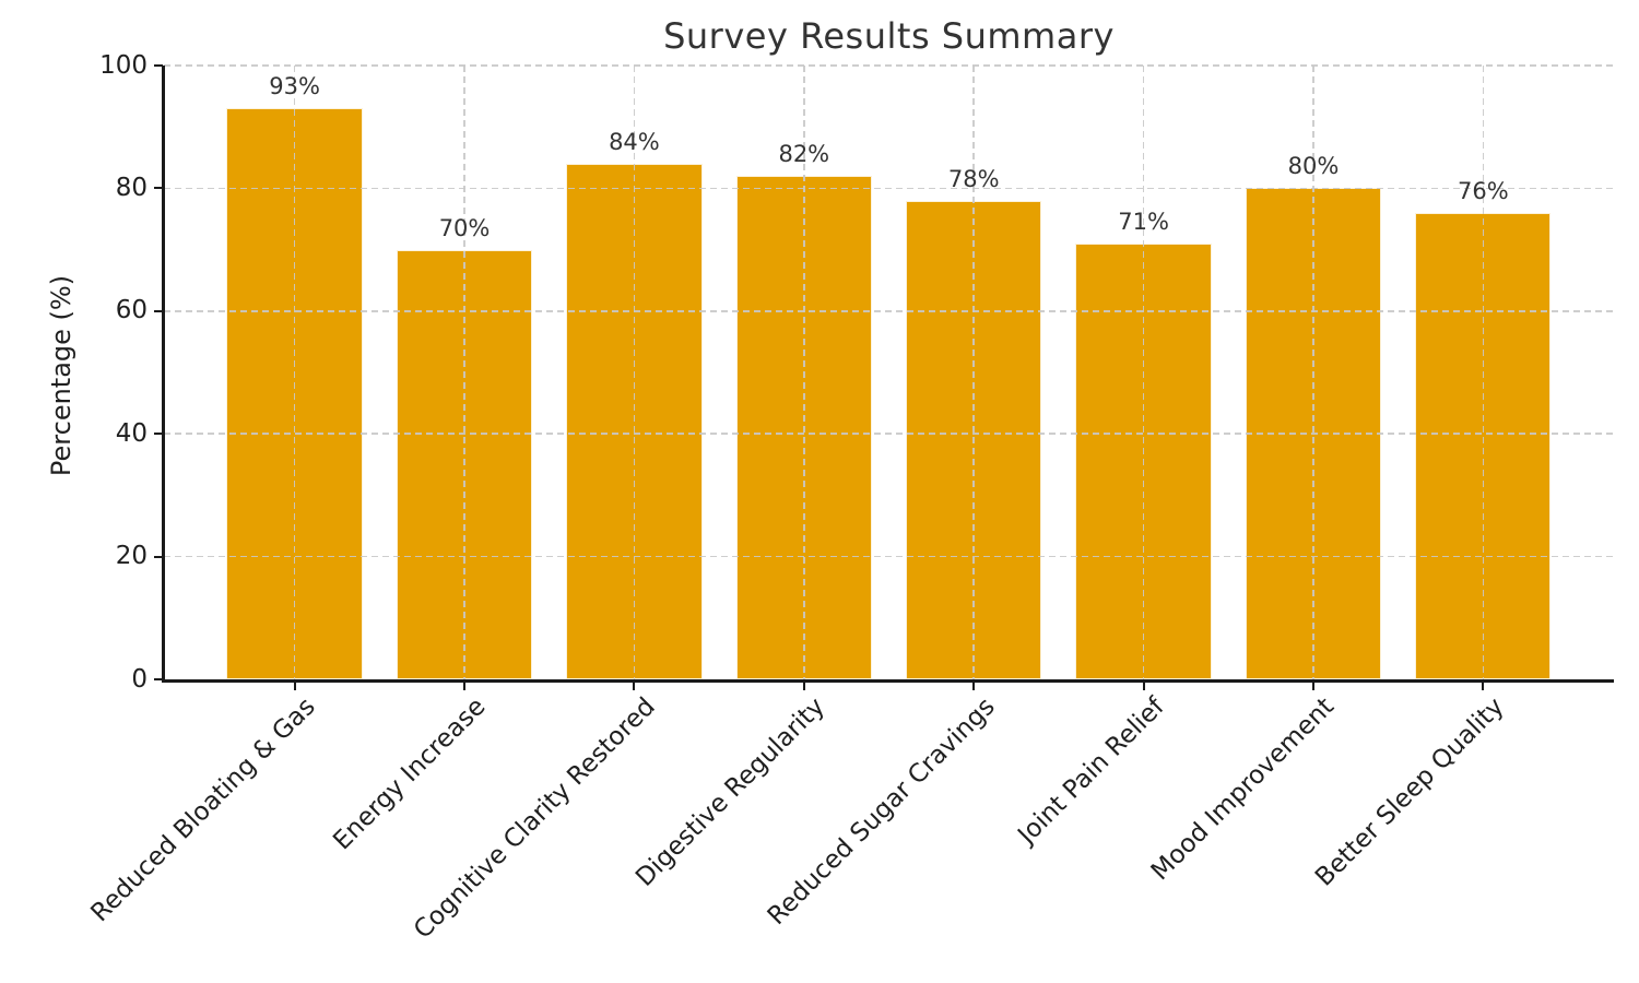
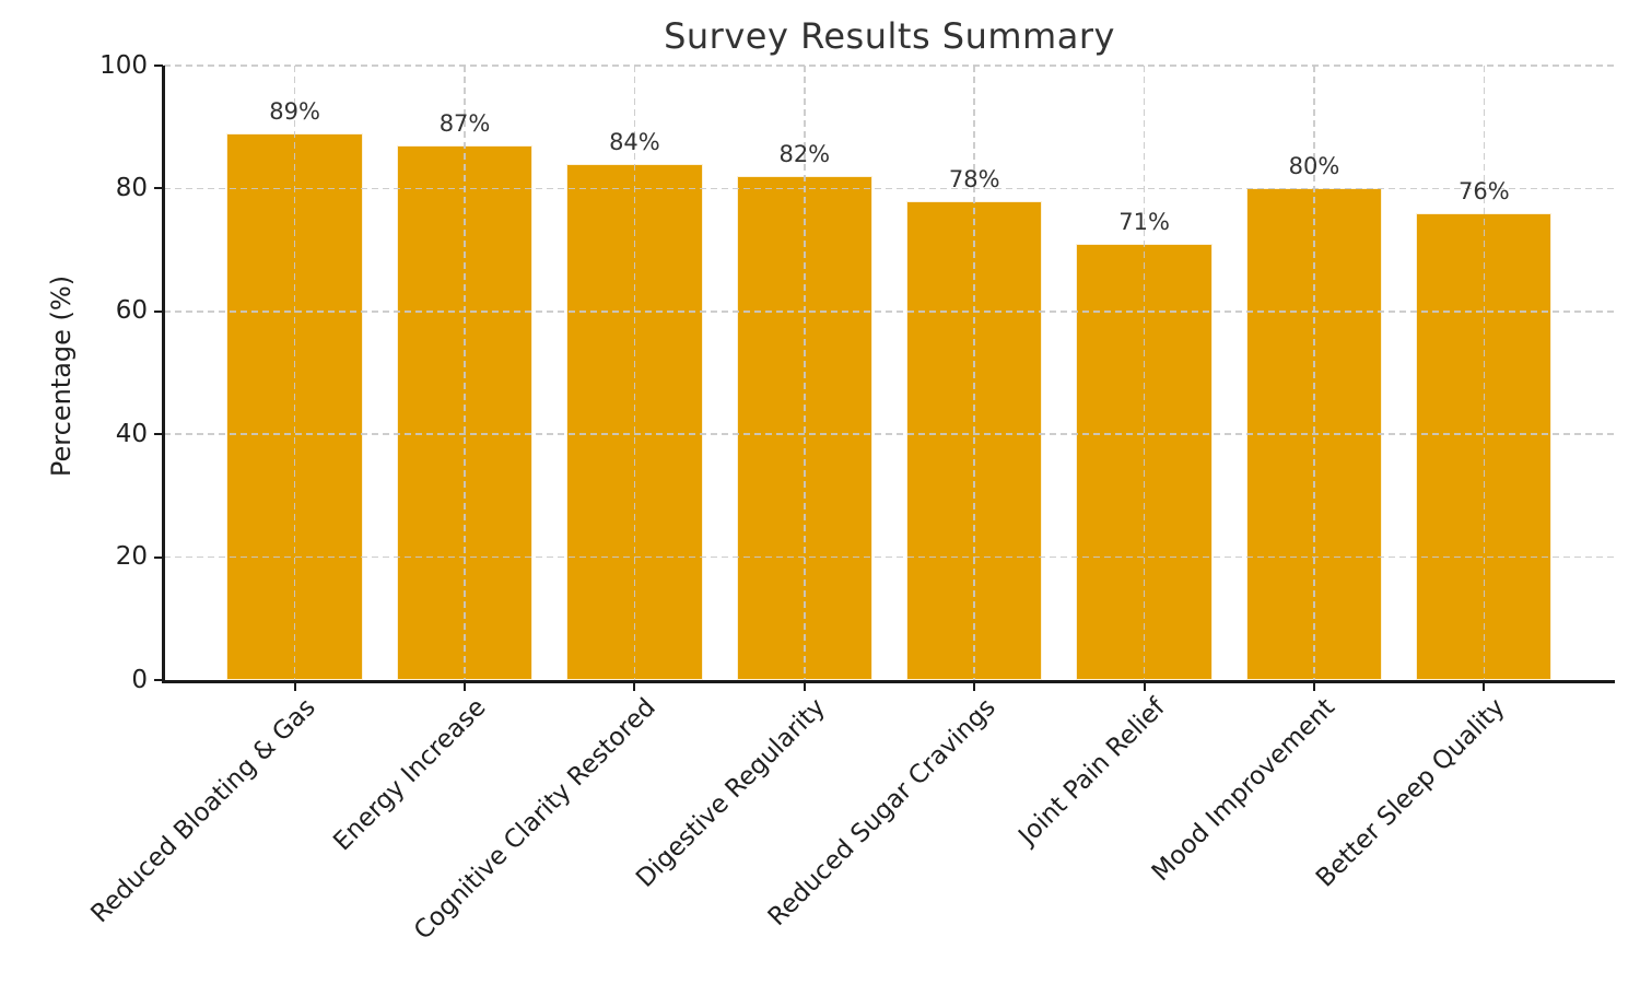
Reduced Bloating & Gas: 93% -> 89%
Energy Increase: 70% -> 87%
